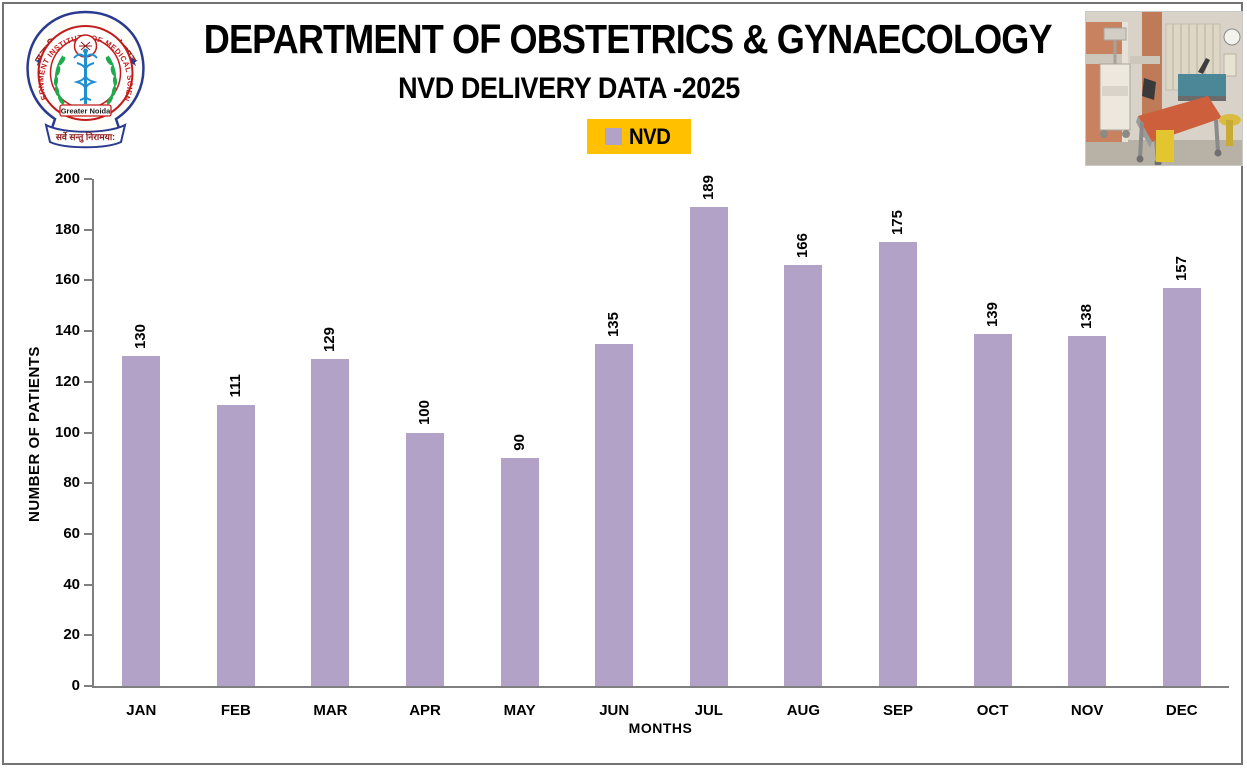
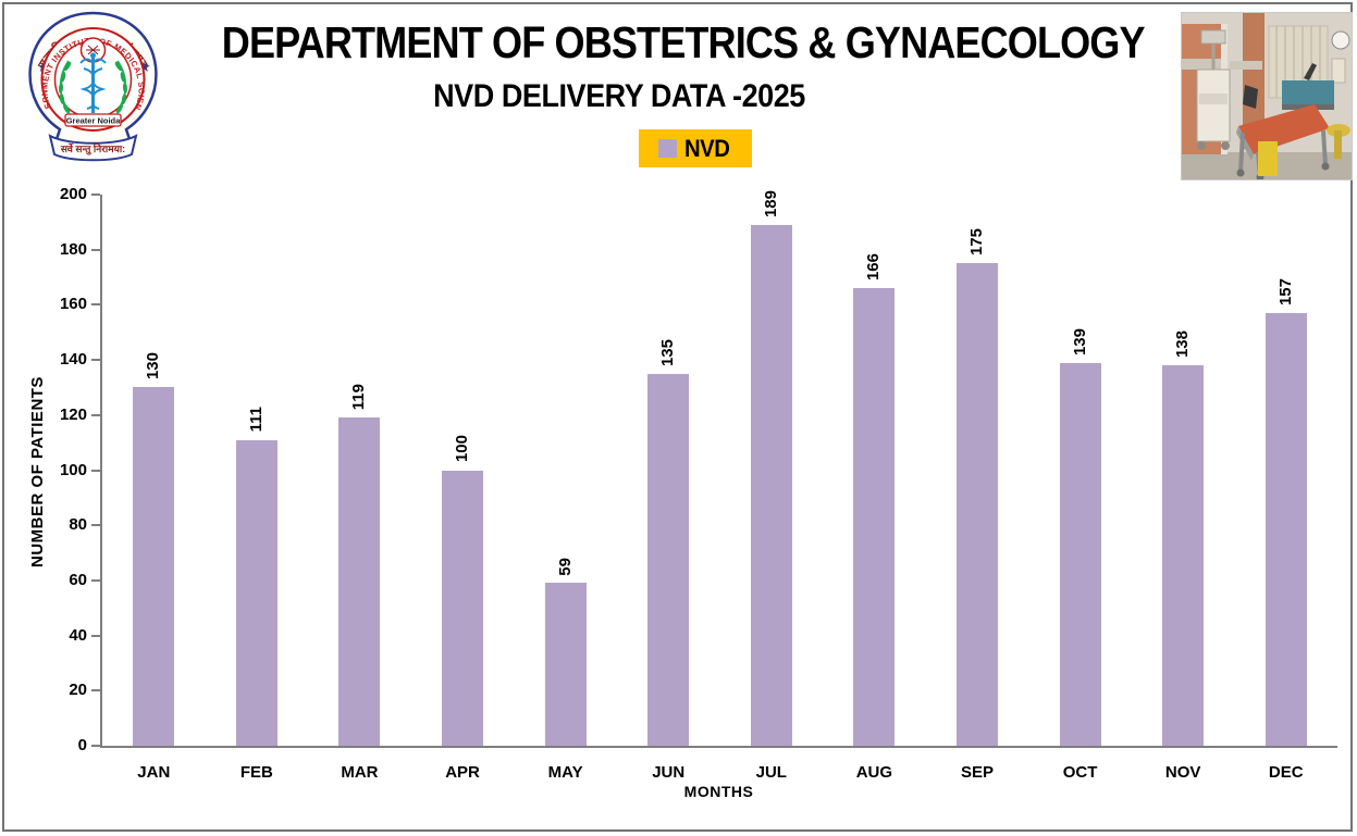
MAR: 129 -> 119
MAY: 90 -> 59
